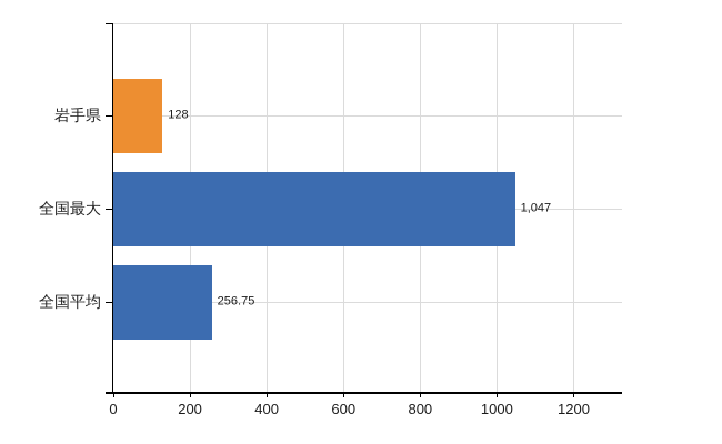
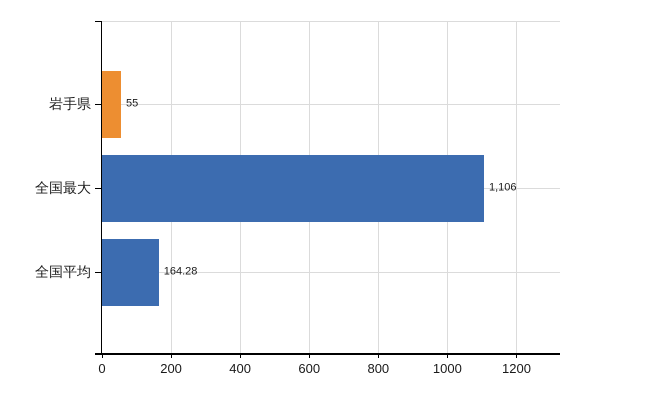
岩手県: 128 -> 55
全国最大: 1,047 -> 1,106
全国平均: 256.75 -> 164.28
